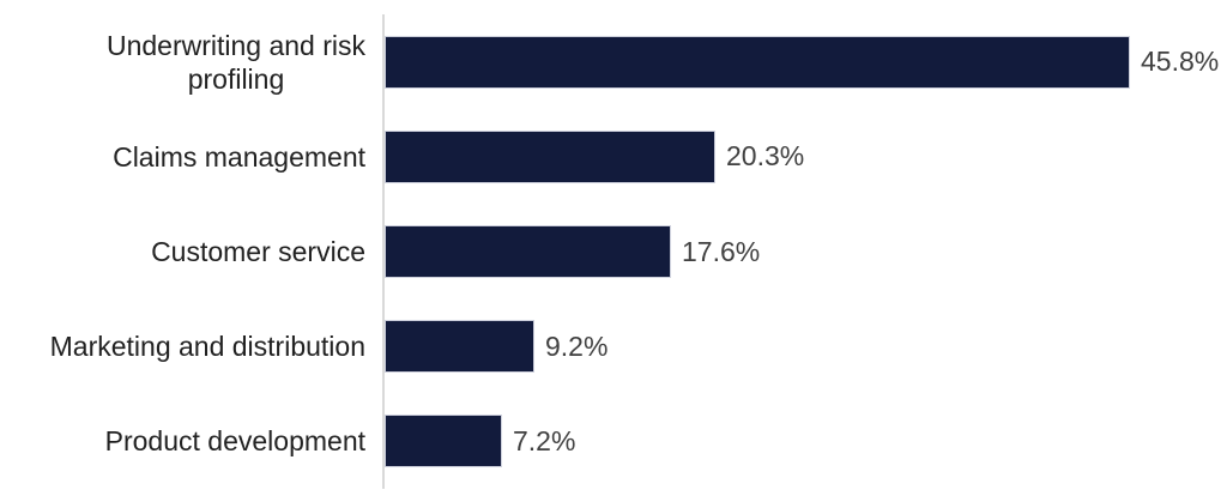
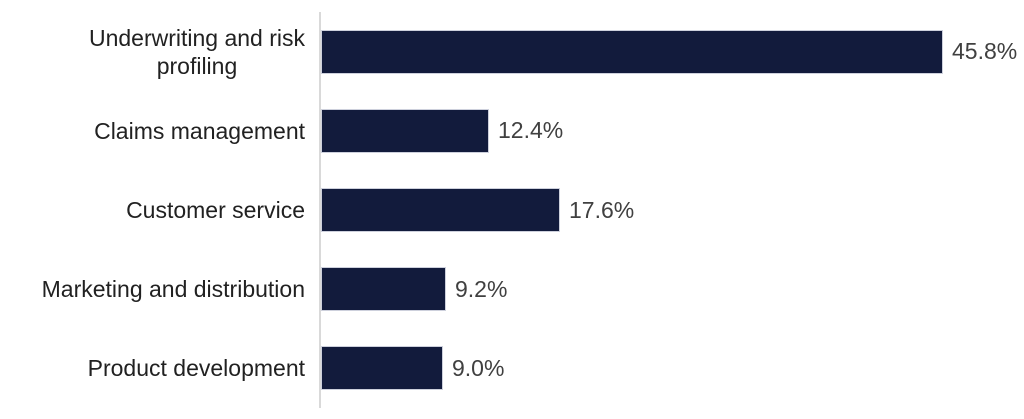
Claims management: 20.3% -> 12.4%
Product development: 7.2% -> 9.0%
